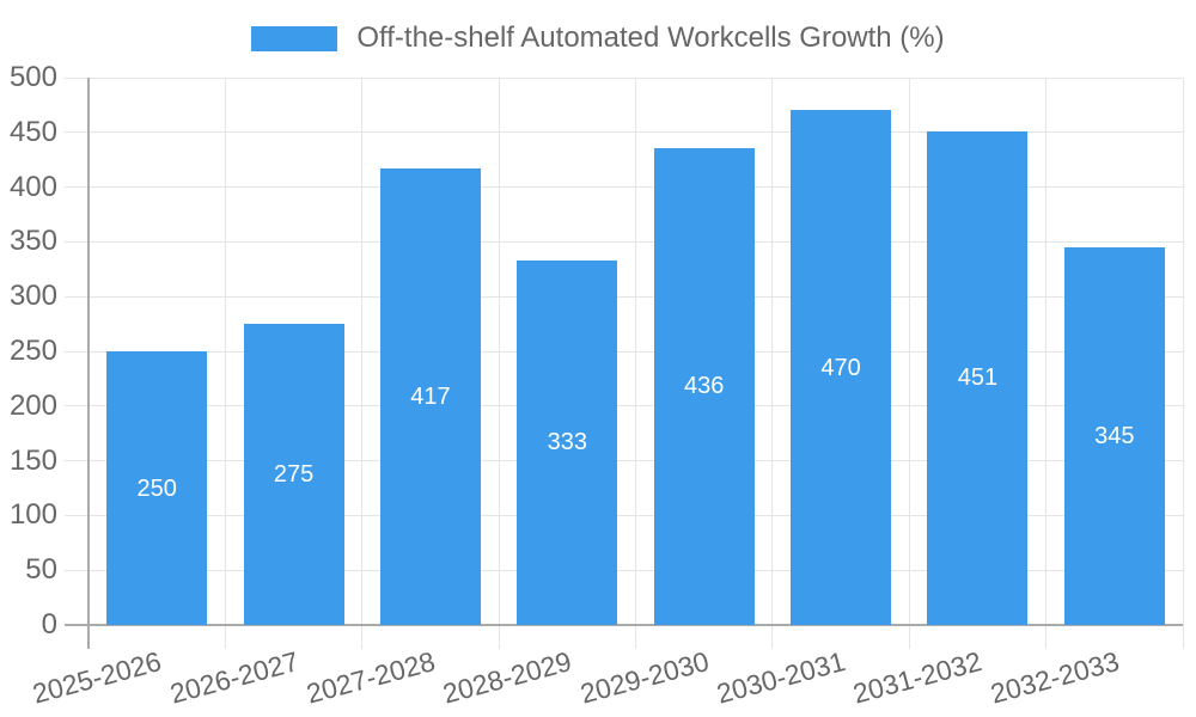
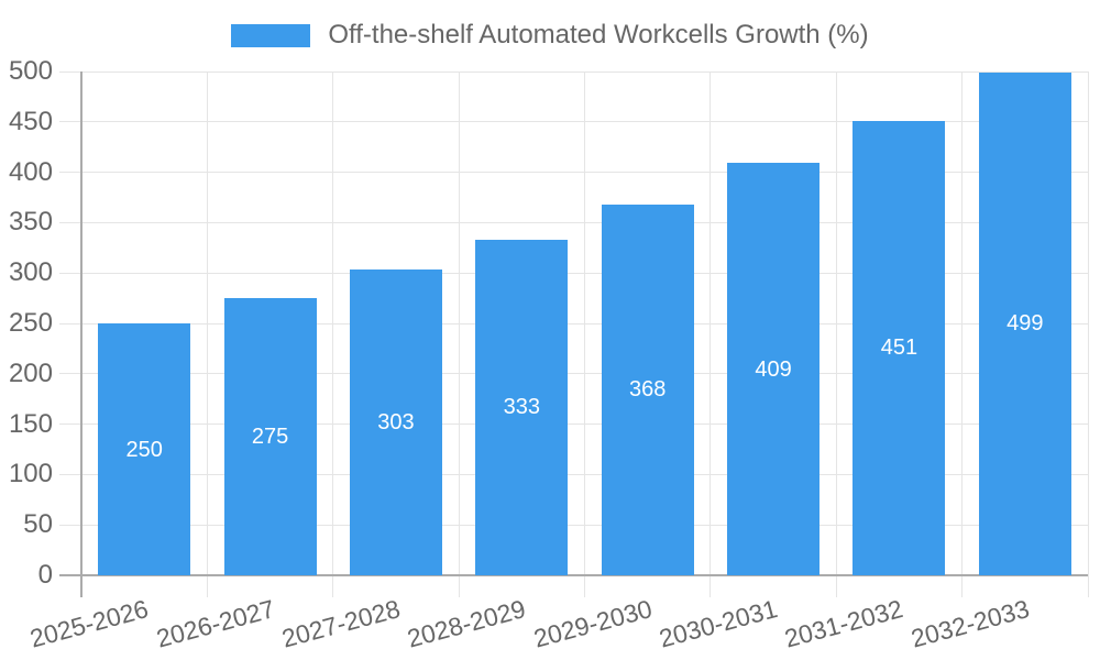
2027-2028: 417 -> 303
2029-2030: 436 -> 368
2030-2031: 470 -> 409
2032-2033: 345 -> 499
